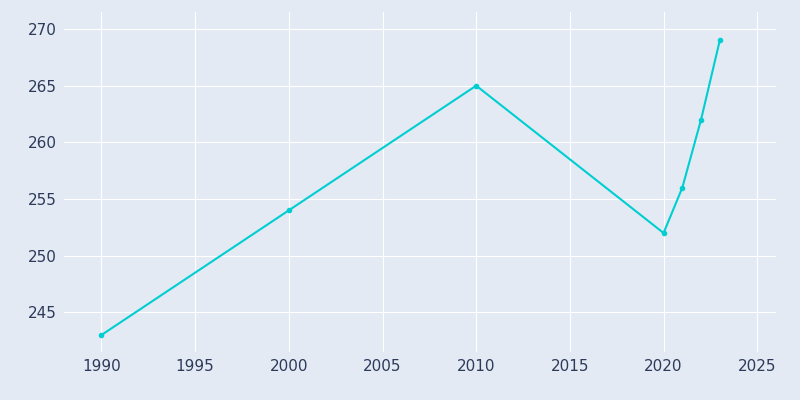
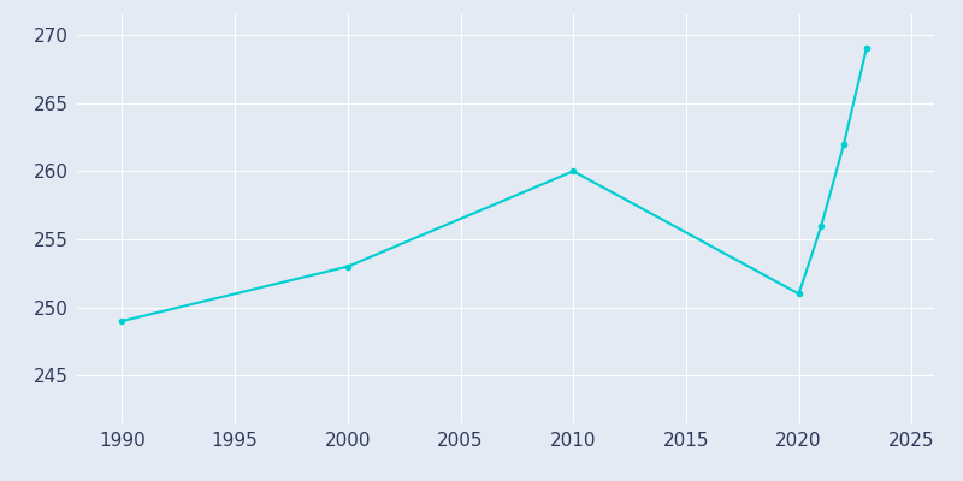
1990: 243 -> 249
2000: 254 -> 253
2010: 265 -> 260
2020: 252 -> 251
